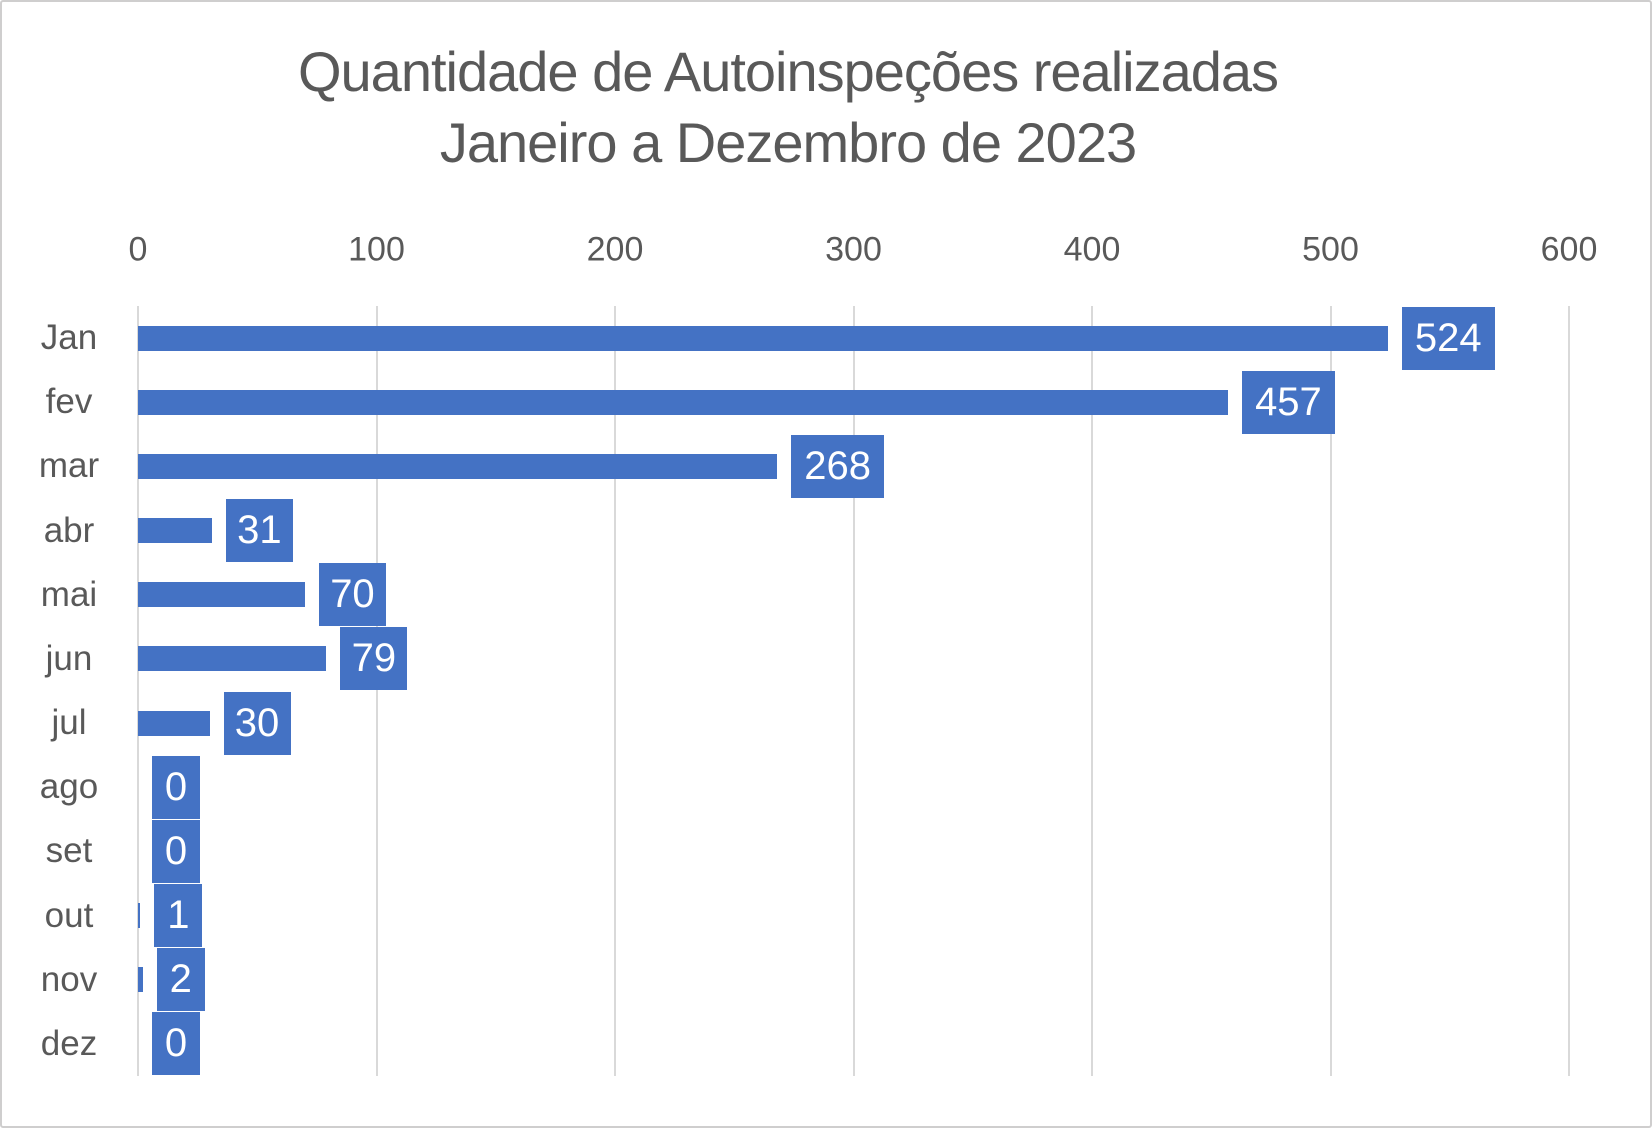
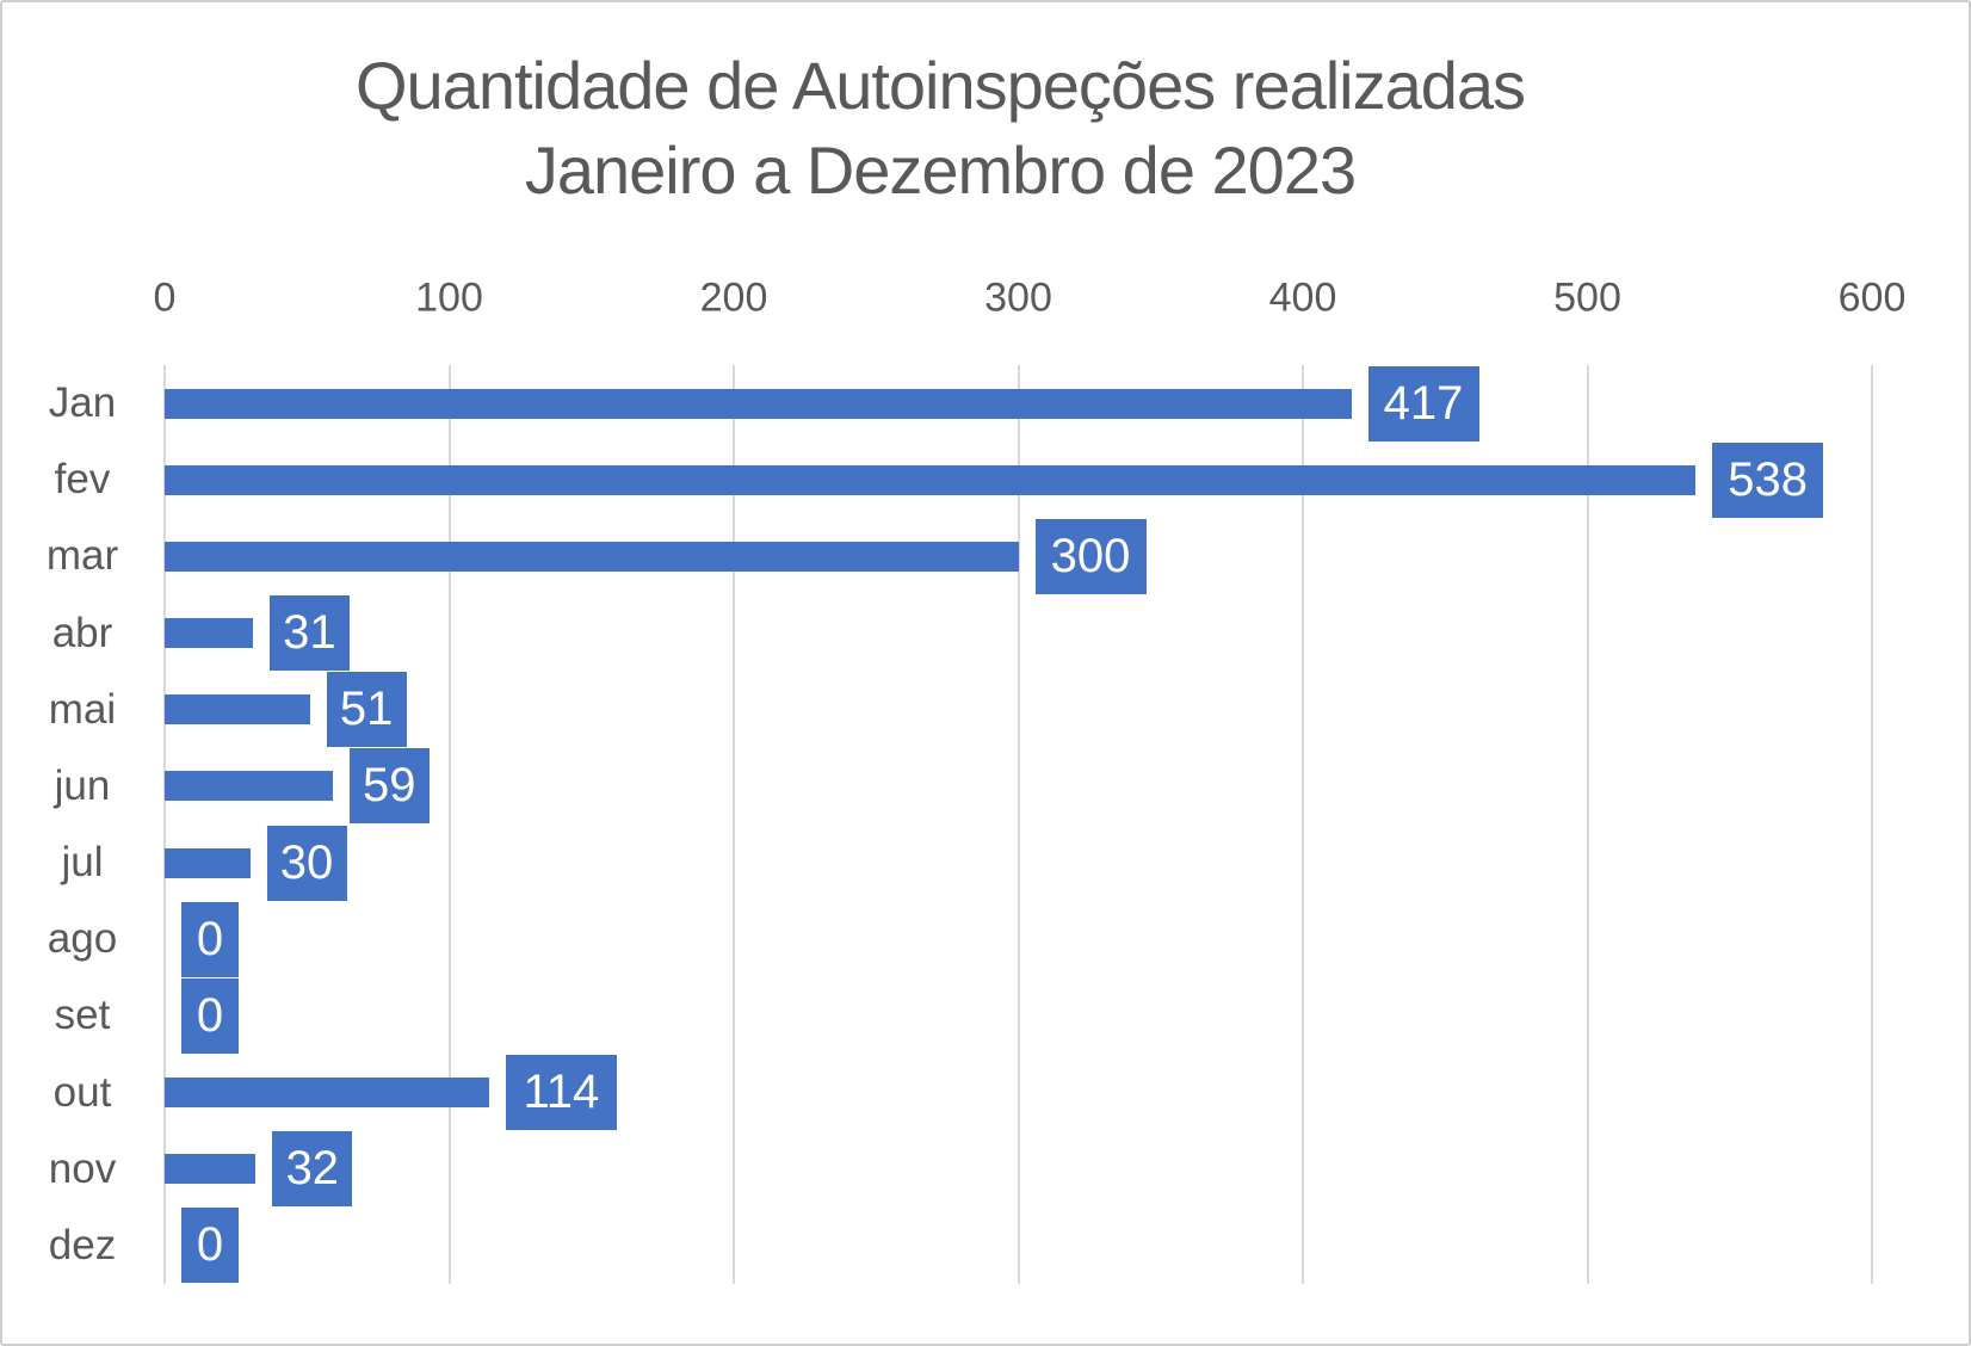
Jan: 524 -> 417
fev: 457 -> 538
mar: 268 -> 300
mai: 70 -> 51
jun: 79 -> 59
out: 1 -> 114
nov: 2 -> 32
